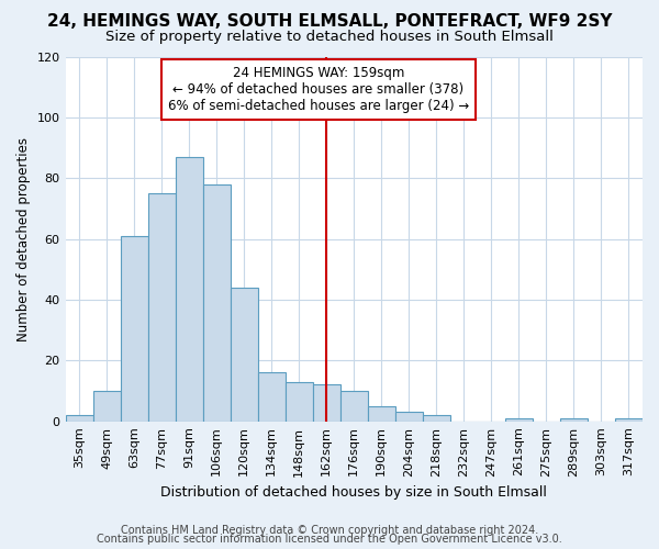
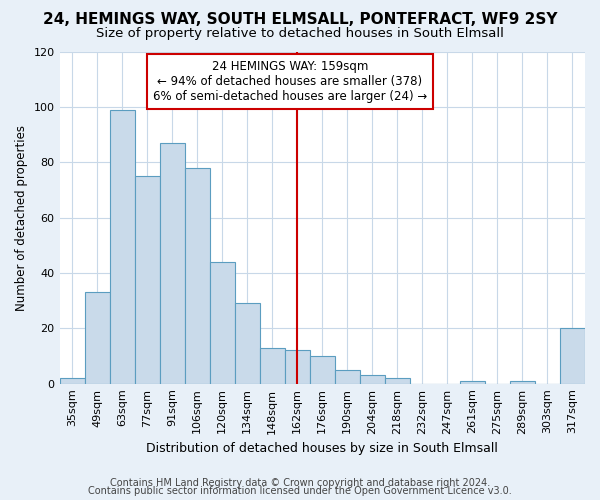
49sqm: 10 -> 33
63sqm: 61 -> 99
134sqm: 16 -> 29
317sqm: 1 -> 20
